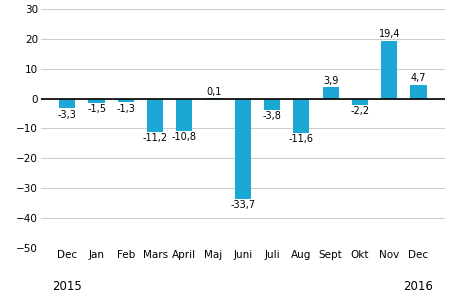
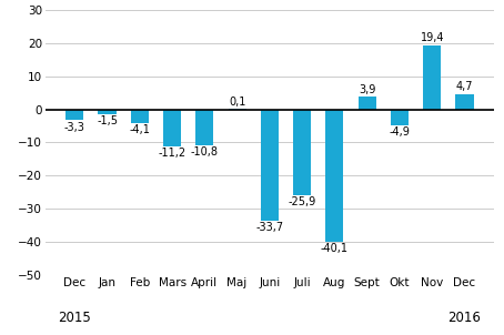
Feb: -1,3 -> -4,1
Juli: -3,8 -> -25,9
Aug: -11,6 -> -40,1
Okt: -2,2 -> -4,9
